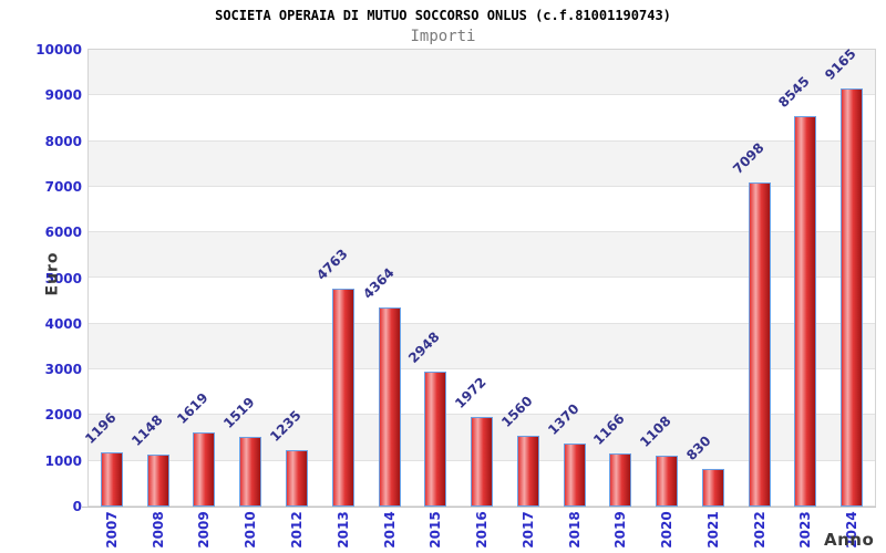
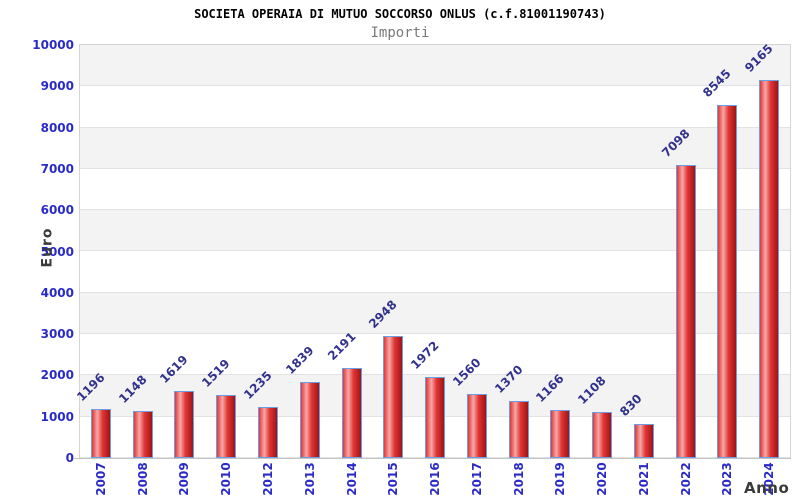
2013: 4763 -> 1839
2014: 4364 -> 2191
